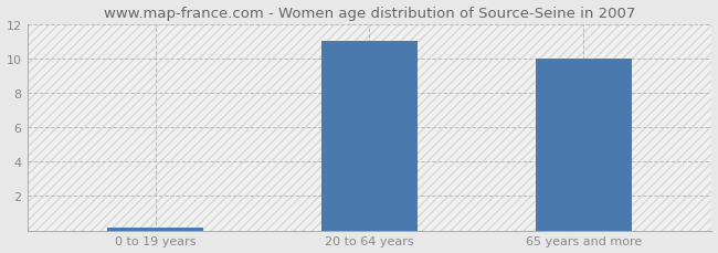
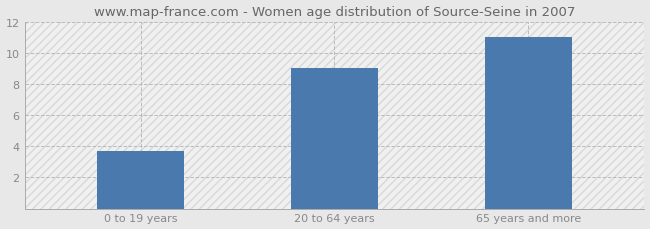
0 to 19 years: 0.2 -> 3.7
20 to 64 years: 11.0 -> 9.0
65 years and more: 10.0 -> 11.0
